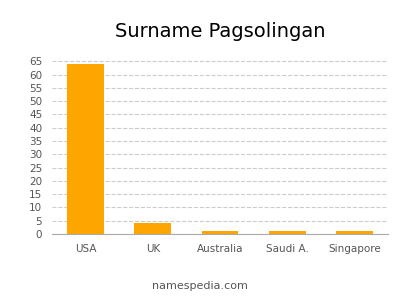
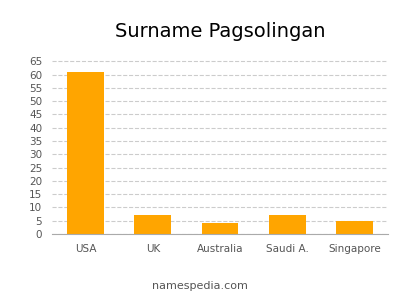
USA: 64 -> 61
UK: 4 -> 7
Australia: 1 -> 4
Saudi A.: 1 -> 7
Singapore: 1 -> 5
